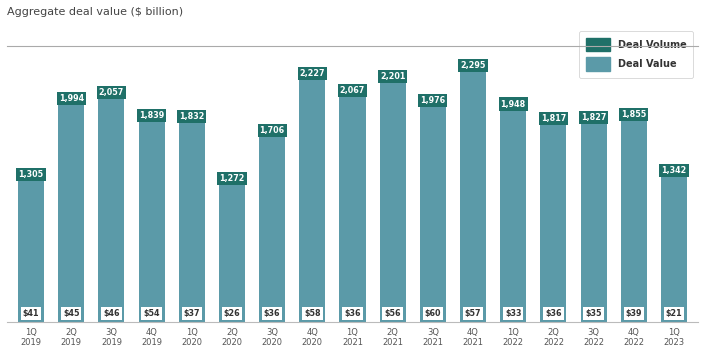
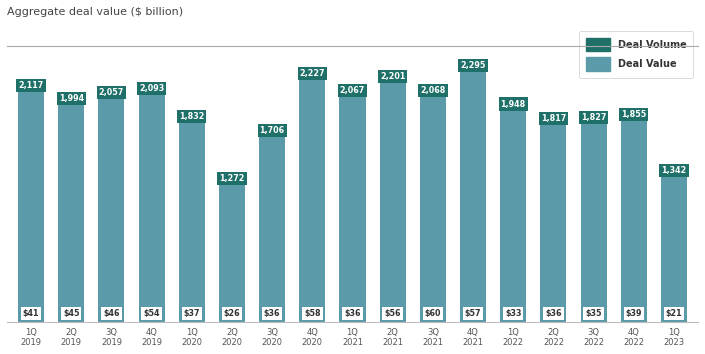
1Q 2019: 1,305 -> 2,117
4Q 2019: 1,839 -> 2,093
3Q 2021: 1,976 -> 2,068
